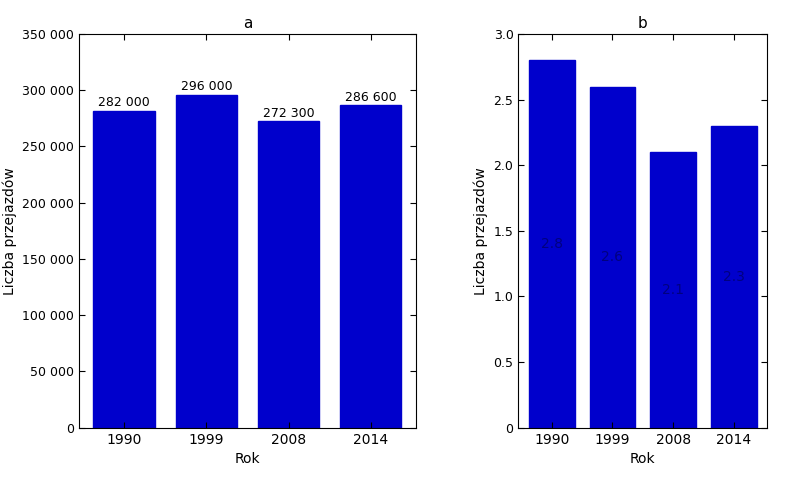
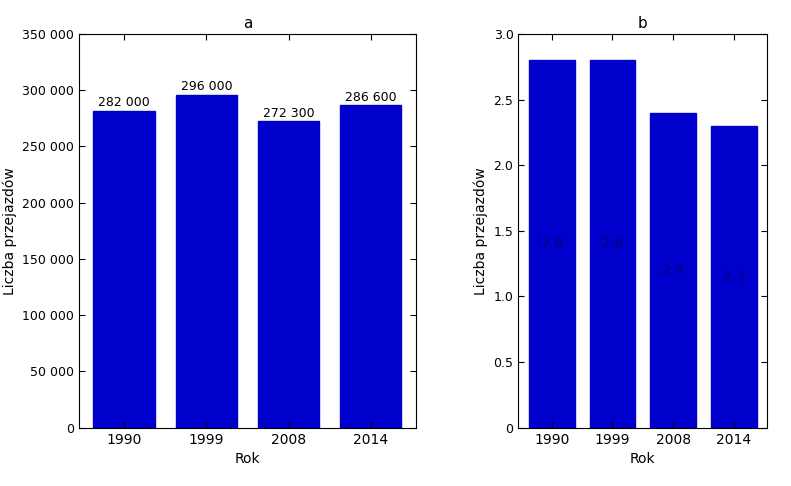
b/1999: 2.6 -> 2.8
b/2008: 2.1 -> 2.4
